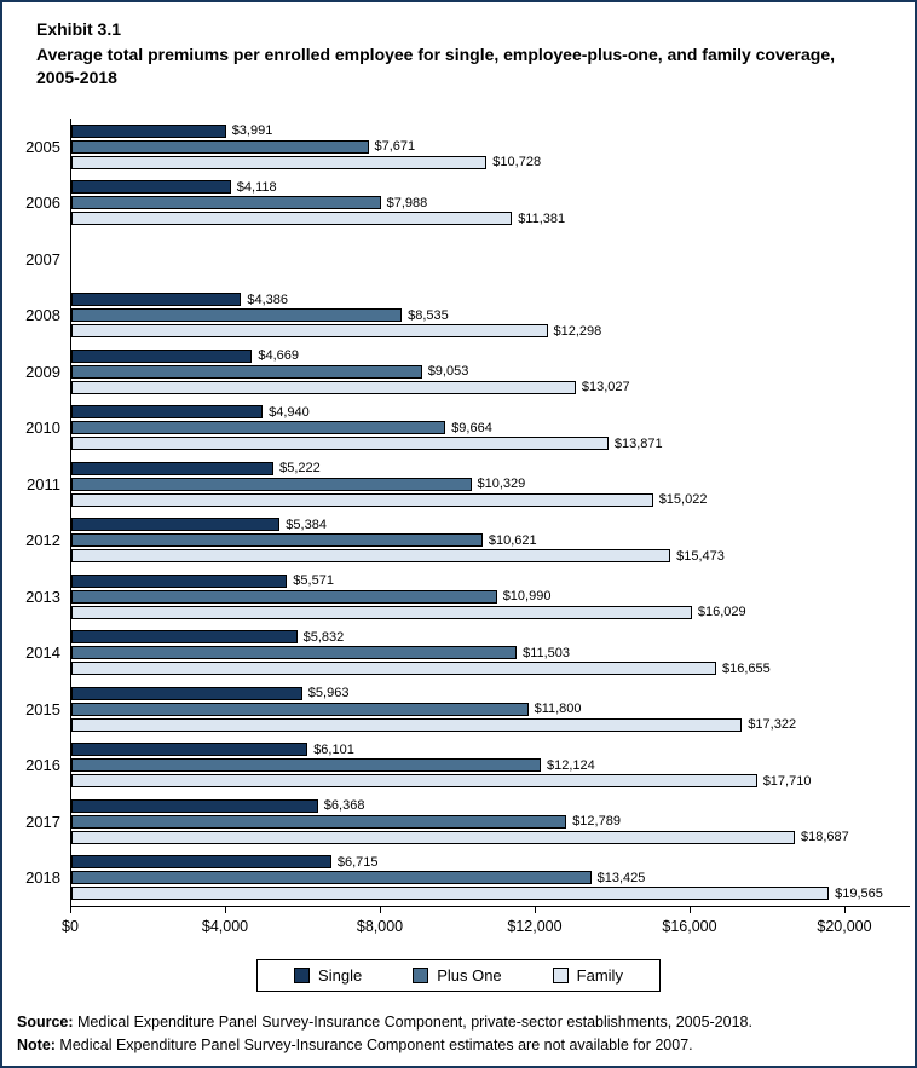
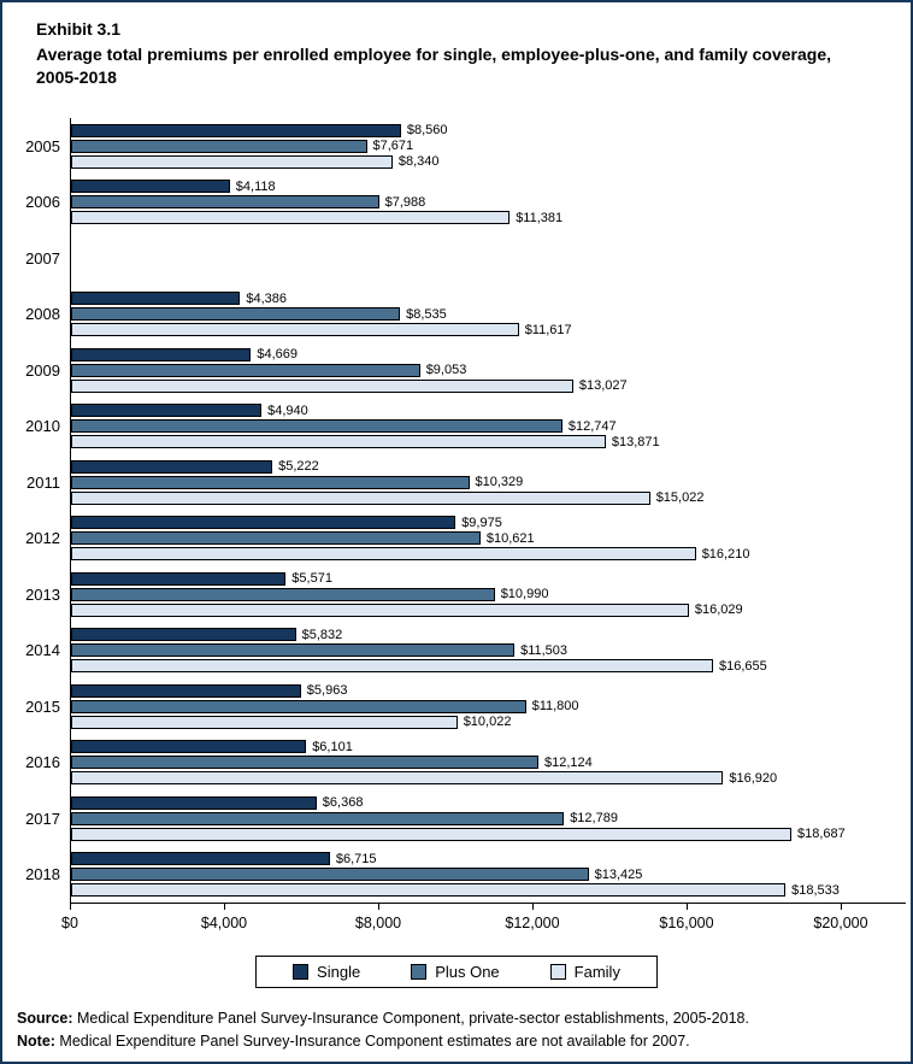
Single/2005: $3,991 -> $8,560
Family/2005: $10,728 -> $8,340
Family/2008: $12,298 -> $11,617
Plus One/2010: $9,664 -> $12,747
Single/2012: $5,384 -> $9,975
Family/2012: $15,473 -> $16,210
Family/2015: $17,322 -> $10,022
Family/2016: $17,710 -> $16,920
Family/2018: $19,565 -> $18,533
